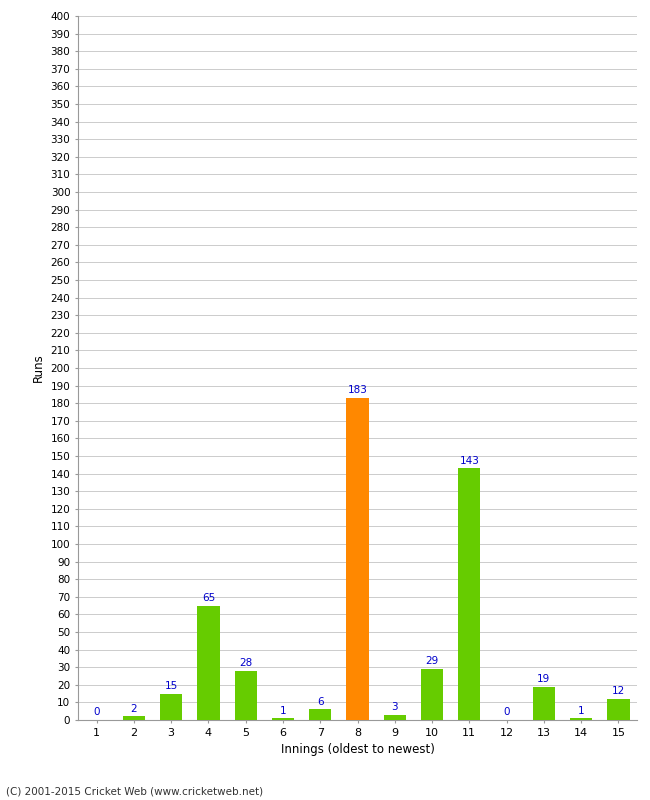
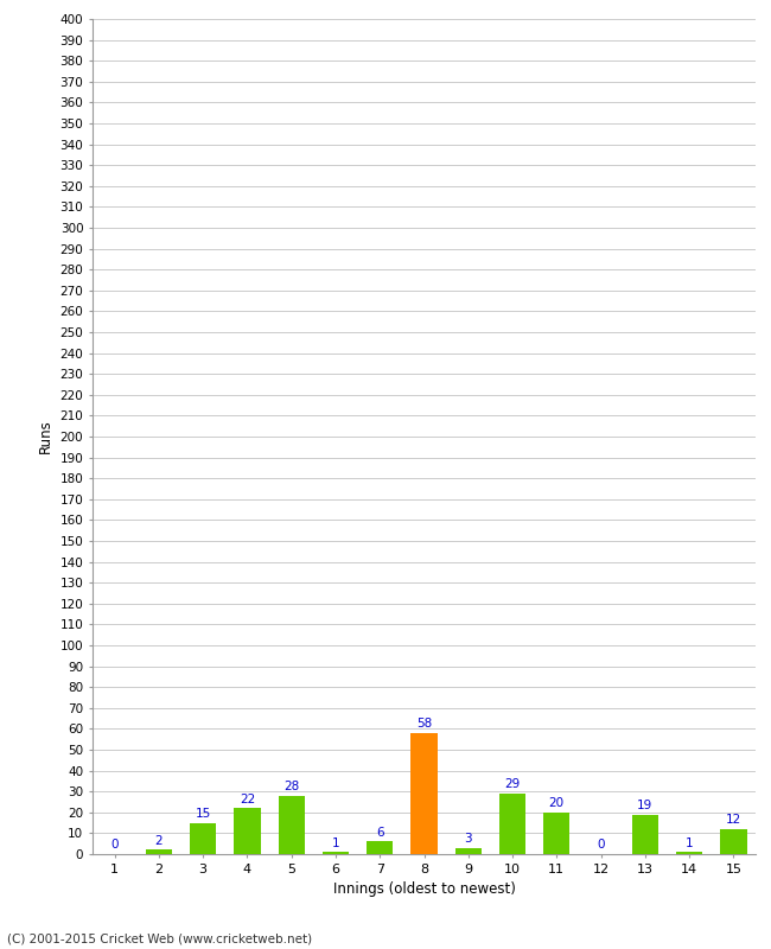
4: 65 -> 22
8: 183 -> 58
11: 143 -> 20
